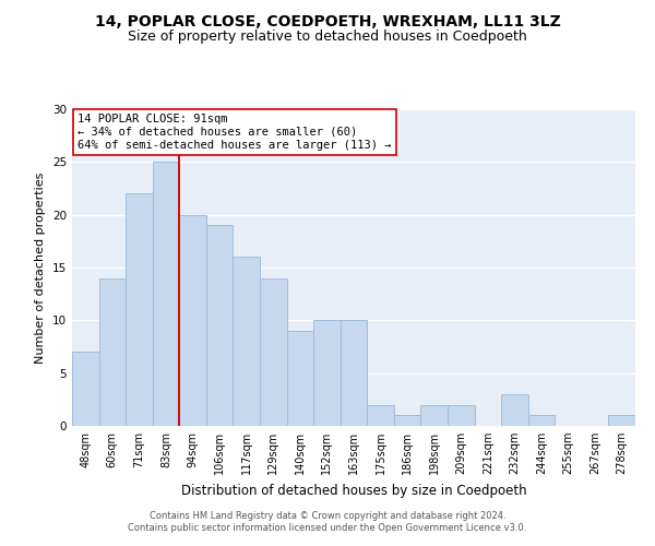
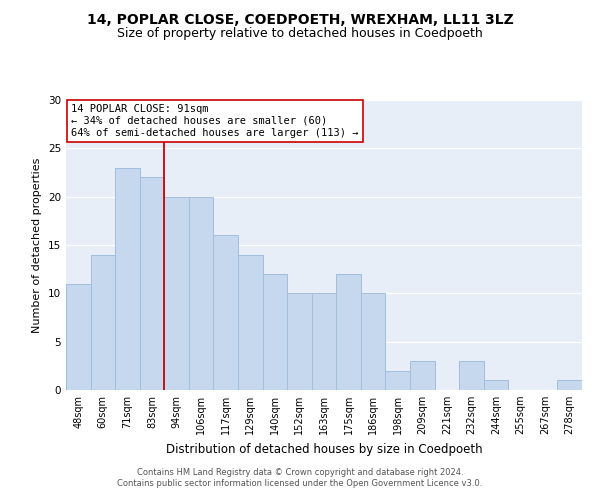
48sqm: 7 -> 11
71sqm: 22 -> 23
83sqm: 25 -> 22
106sqm: 19 -> 20
140sqm: 9 -> 12
175sqm: 2 -> 12
186sqm: 1 -> 10
209sqm: 2 -> 3
